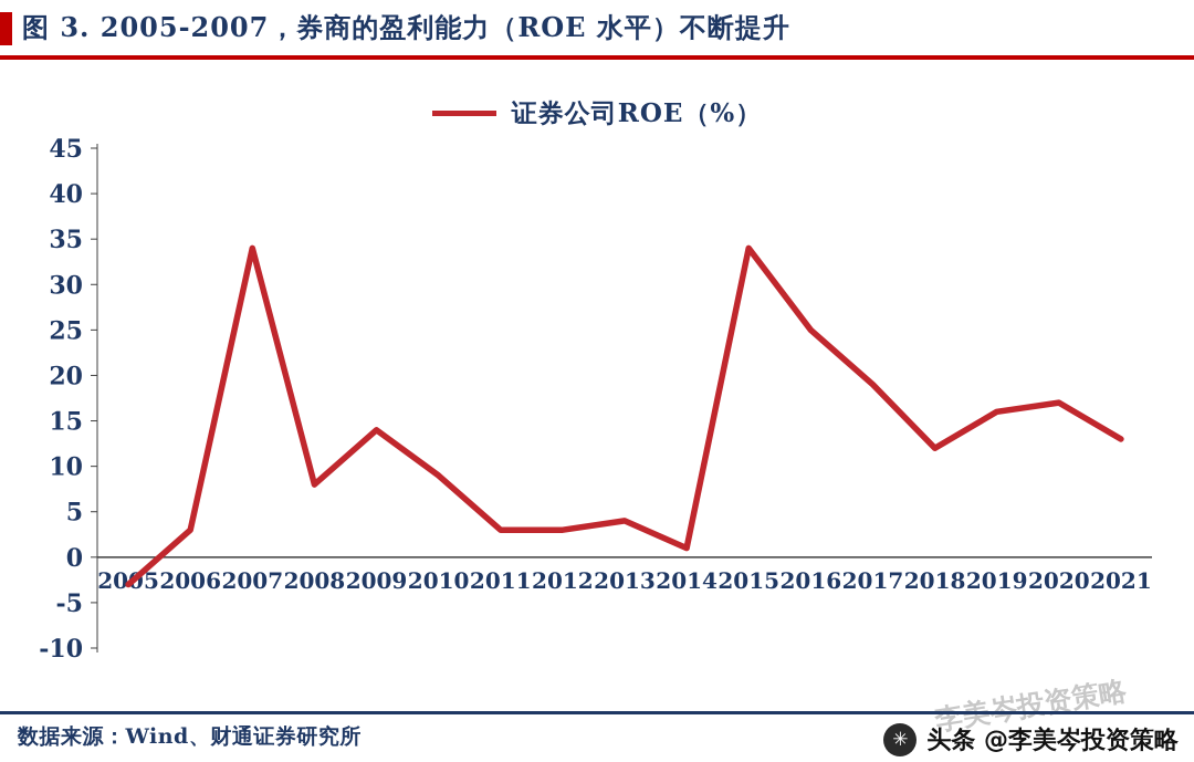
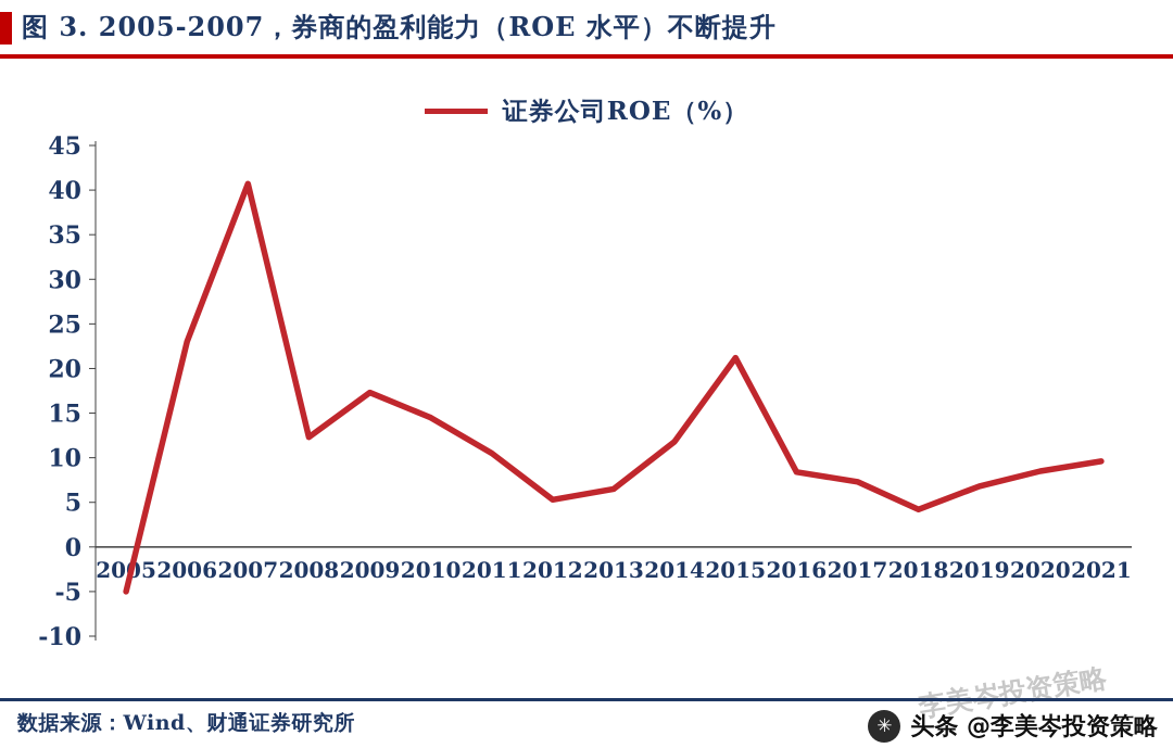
2005: -3 -> -5
2006: 3 -> 23
2007: 34 -> 41
2008: 8 -> 12
2009: 14 -> 17
2010: 9 -> 14
2011: 3 -> 10
2012: 3 -> 5
2013: 4 -> 6
2014: 1 -> 12
2015: 34 -> 21
2016: 25 -> 8
2017: 19 -> 7
2018: 12 -> 4
2019: 16 -> 7
2020: 17 -> 8
2021: 13 -> 10
